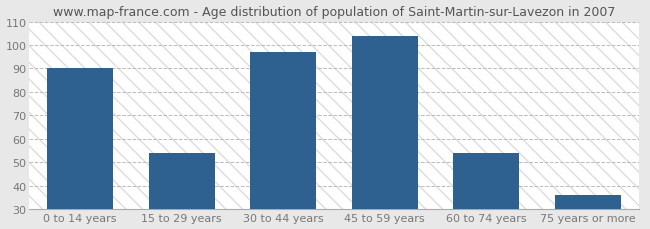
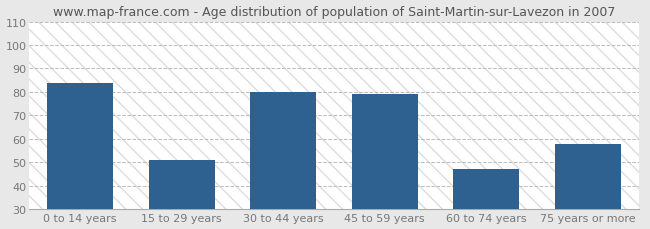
0 to 14 years: 90 -> 84
15 to 29 years: 54 -> 51
30 to 44 years: 97 -> 80
45 to 59 years: 104 -> 79
60 to 74 years: 54 -> 47
75 years or more: 36 -> 58
